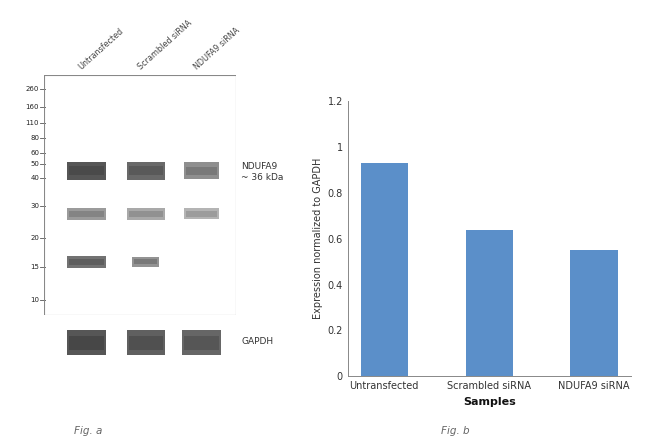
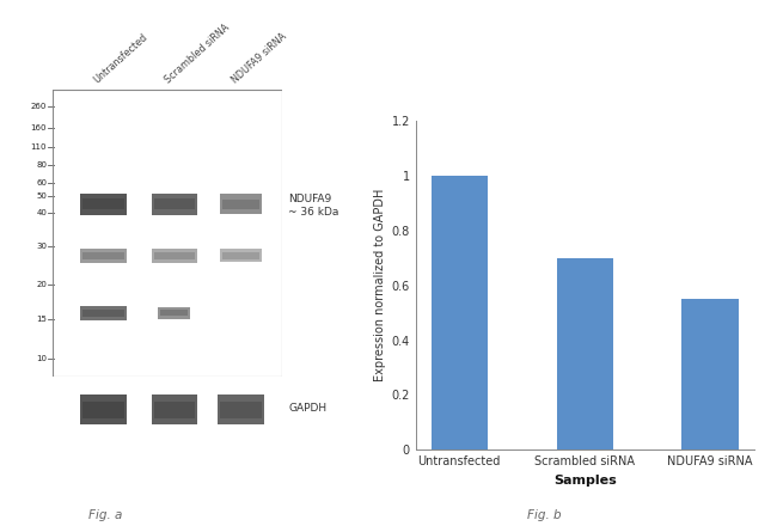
Untransfected: 0.93 -> 1.00
Scrambled siRNA: 0.64 -> 0.70
